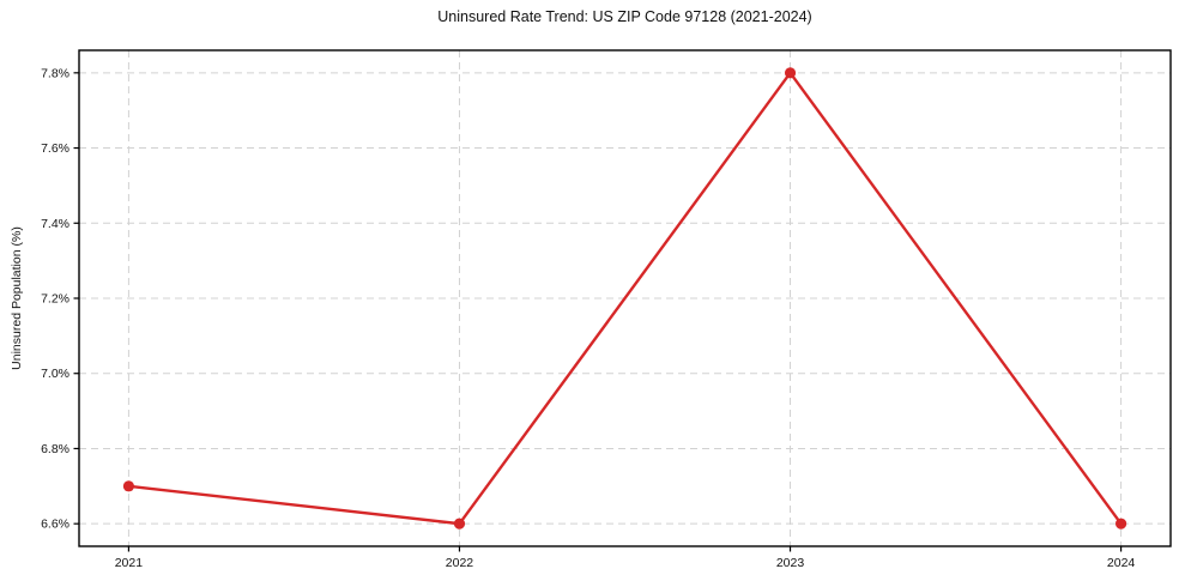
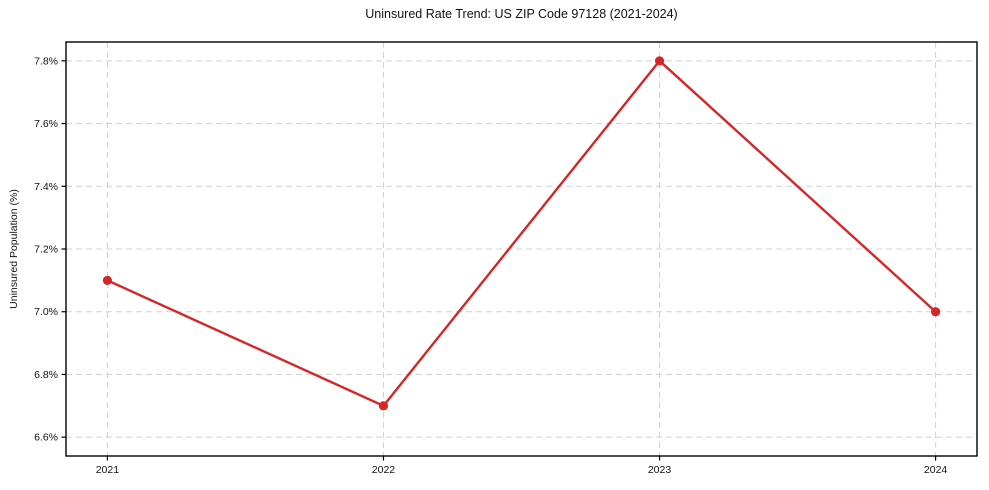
2021: 6.7% -> 7.1%
2022: 6.6% -> 6.7%
2024: 6.6% -> 7.0%
